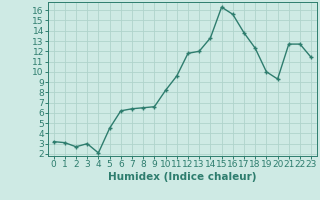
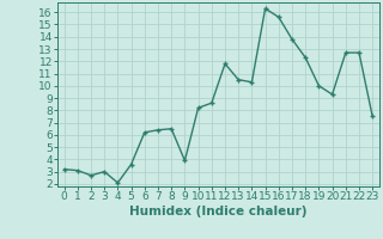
5: 4.5 -> 3.6
9: 6.6 -> 3.9
11: 9.6 -> 8.6
13: 12.0 -> 10.5
14: 13.3 -> 10.3
23: 11.4 -> 7.5
